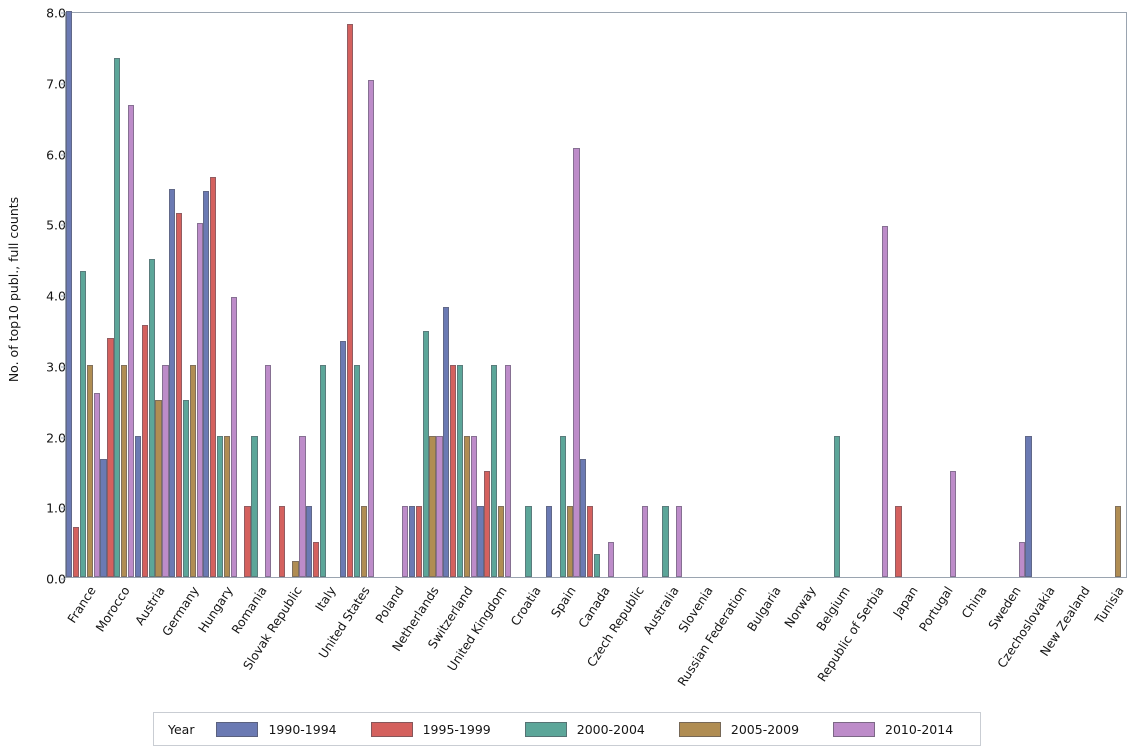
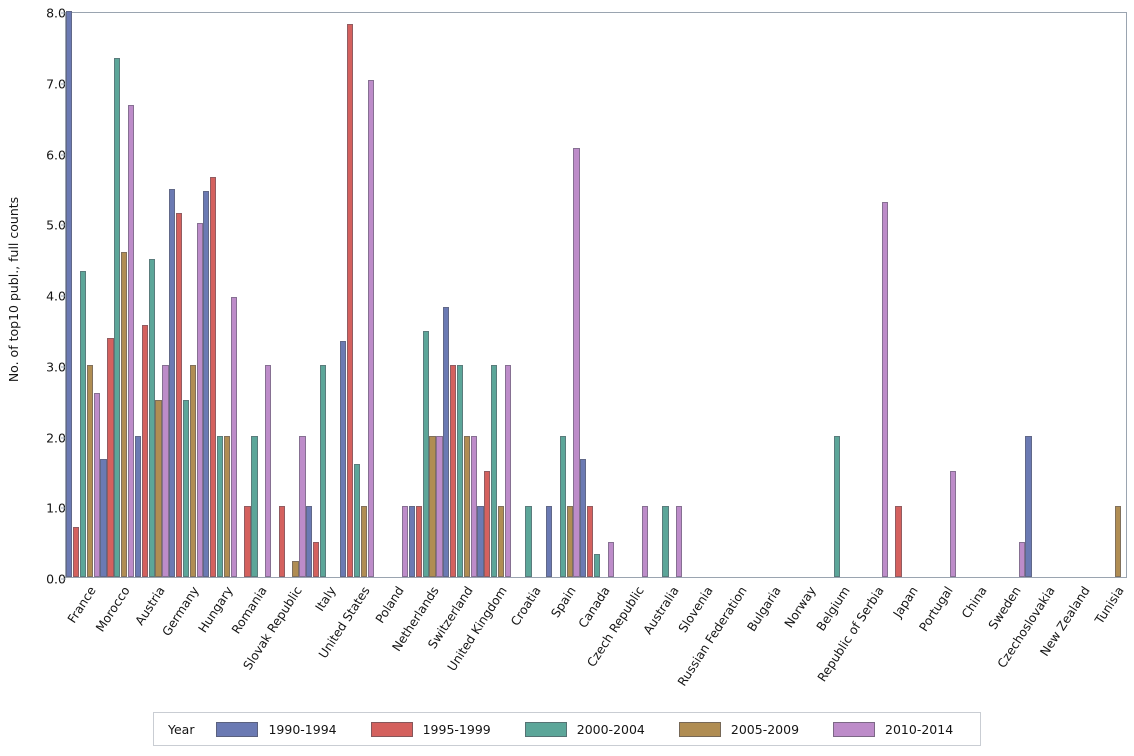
2005-2009/Morocco: 3.0 -> 4.6
2000-2004/United States: 3.0 -> 1.6
2010-2014/Republic of Serbia: 5.0 -> 5.3
